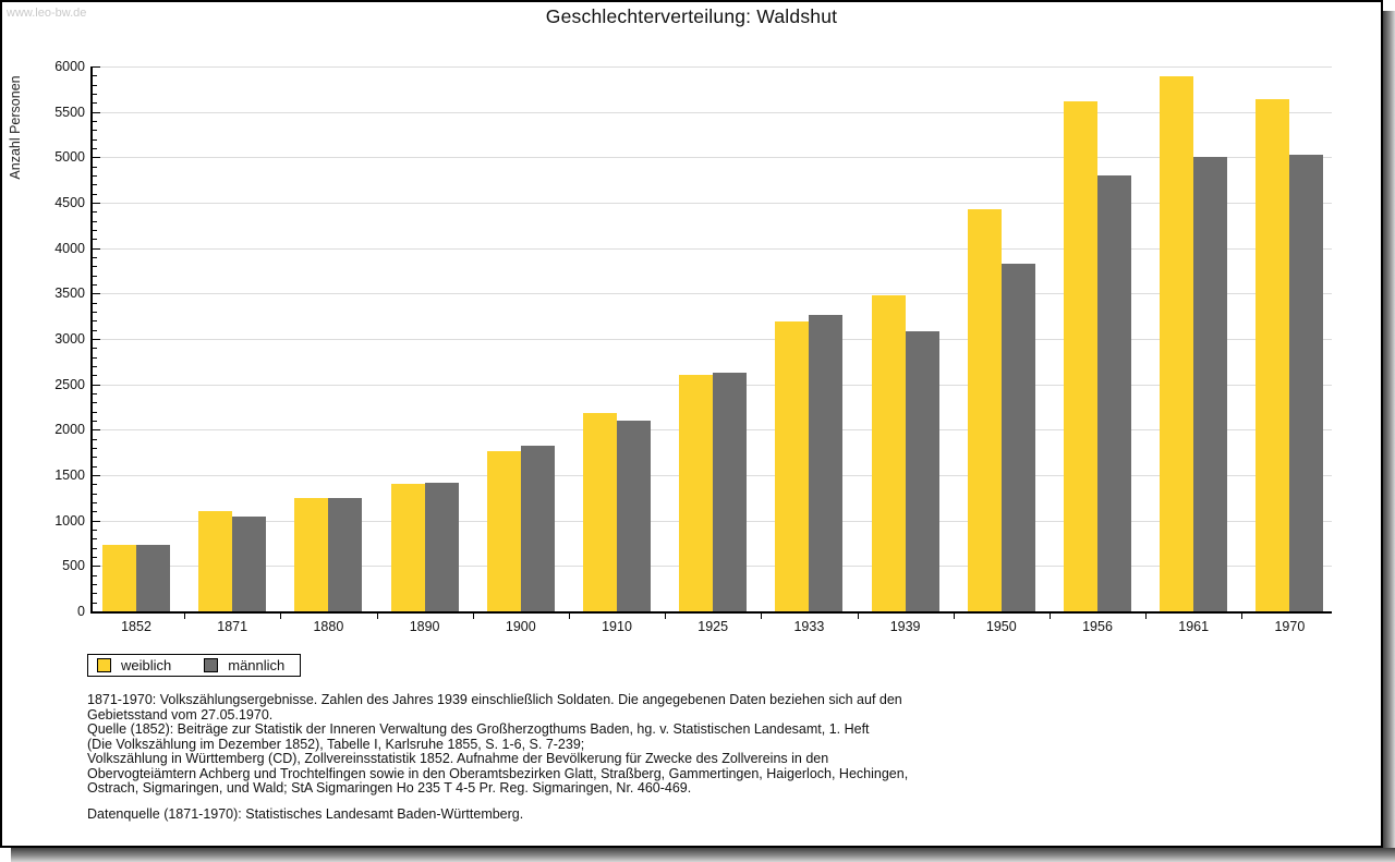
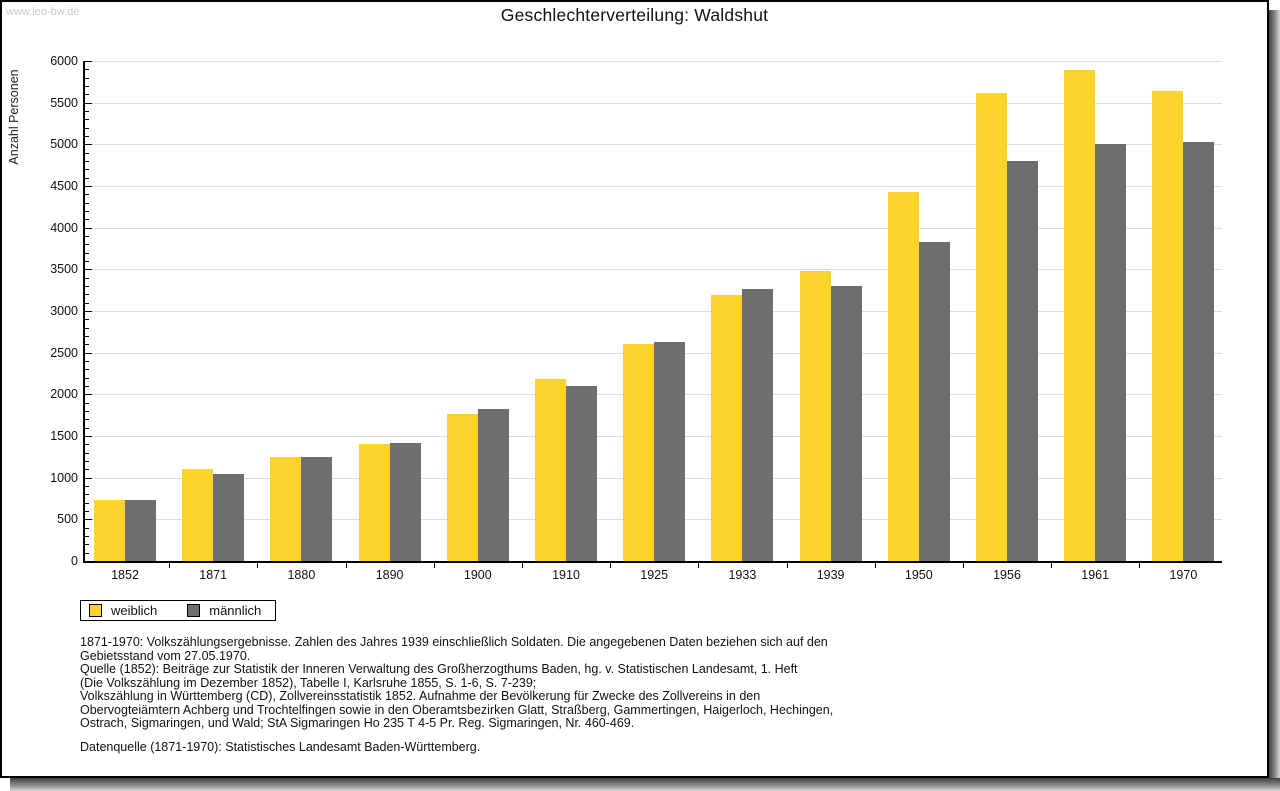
männlich/1939: 3100 -> 3300
